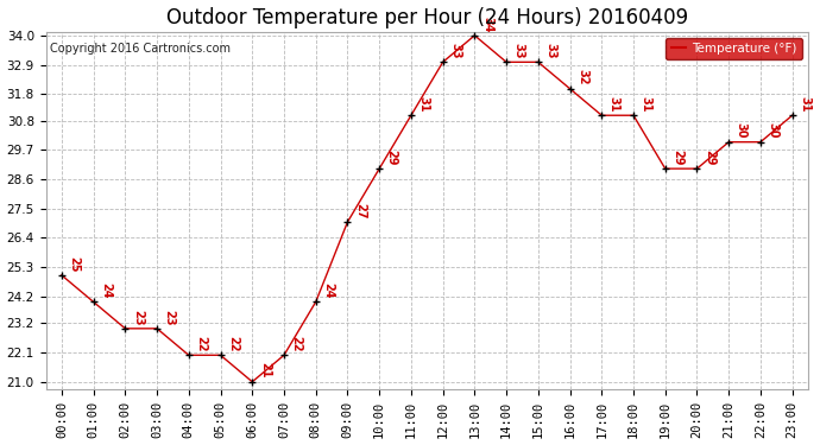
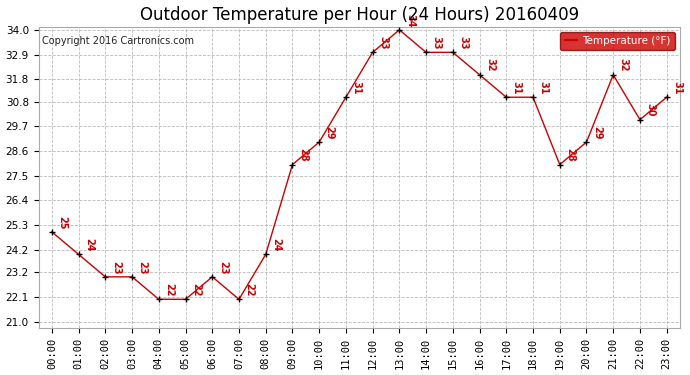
06:00: 21 -> 23
09:00: 27 -> 28
19:00: 29 -> 28
21:00: 30 -> 32
